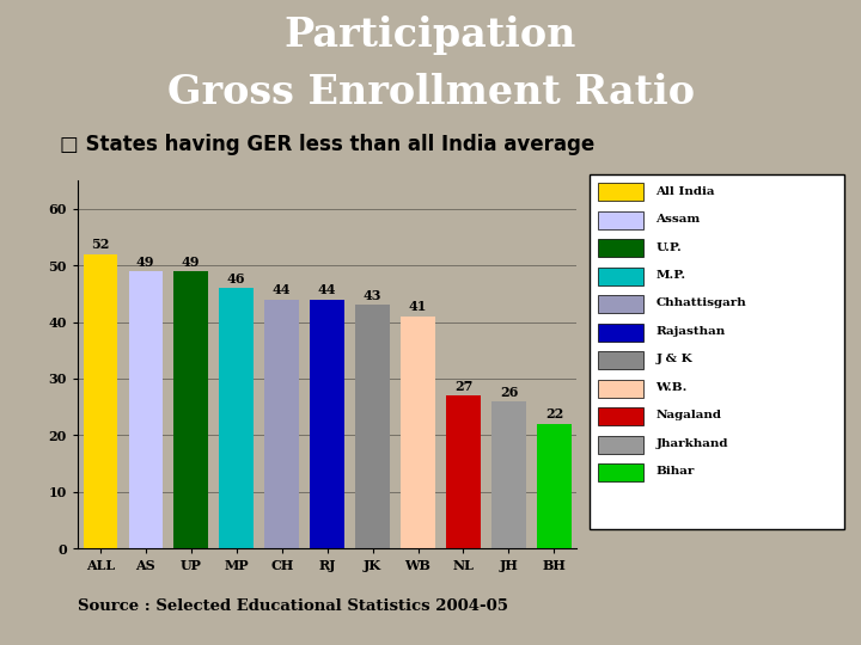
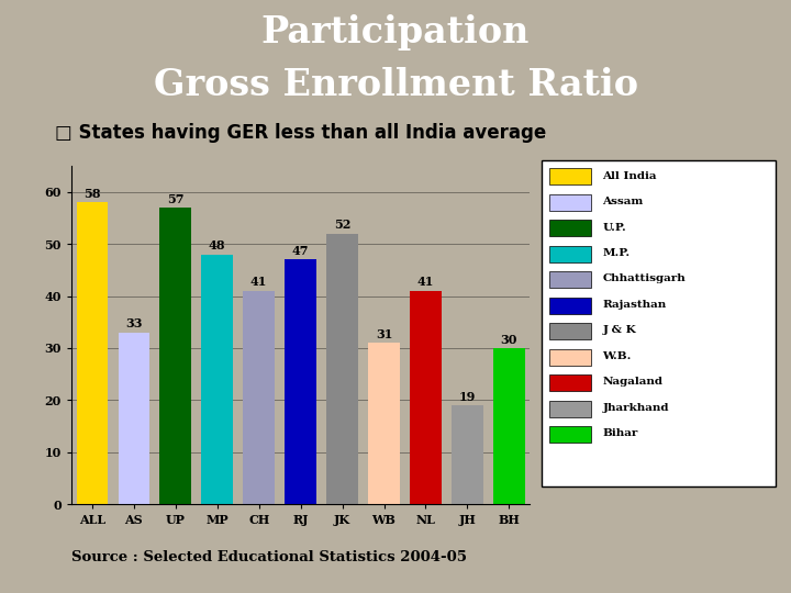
ALL: 52 -> 58
AS: 49 -> 33
UP: 49 -> 57
MP: 46 -> 48
CH: 44 -> 41
RJ: 44 -> 47
JK: 43 -> 52
WB: 41 -> 31
NL: 27 -> 41
JH: 26 -> 19
BH: 22 -> 30
